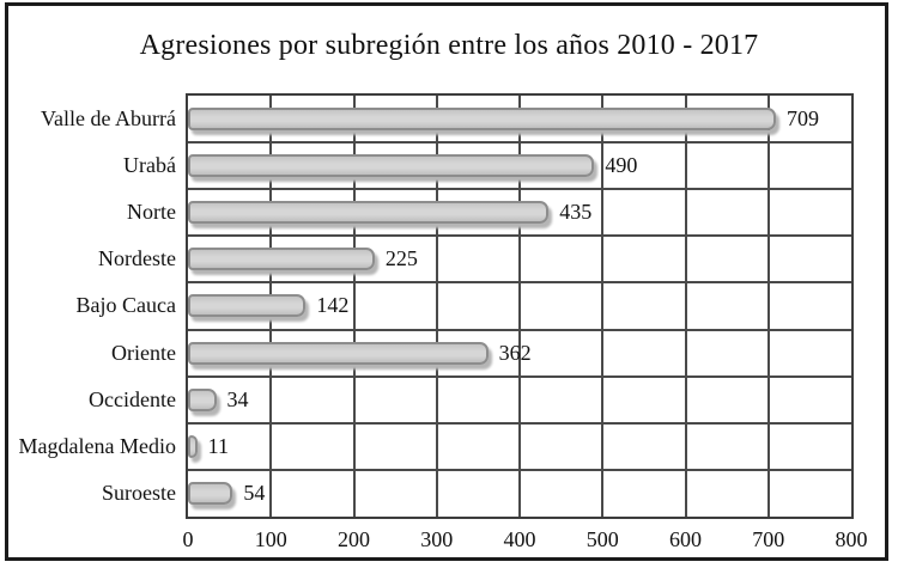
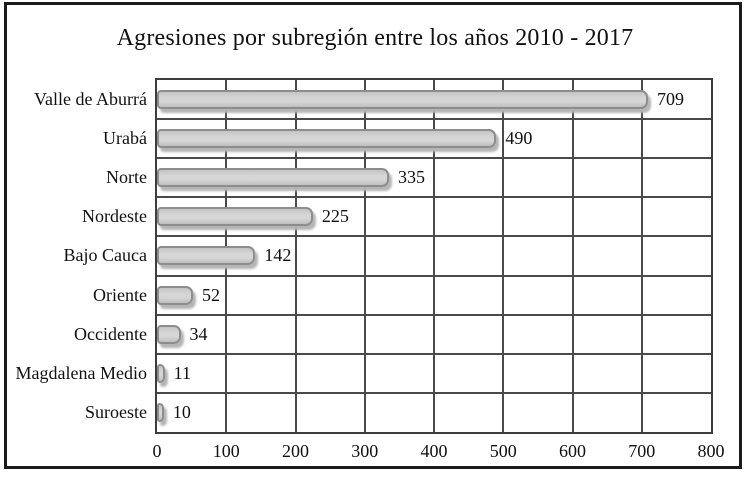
Norte: 435 -> 335
Oriente: 362 -> 52
Suroeste: 54 -> 10
